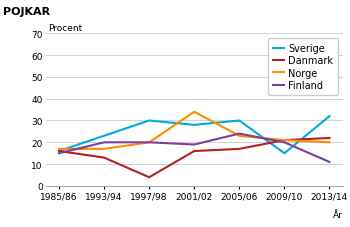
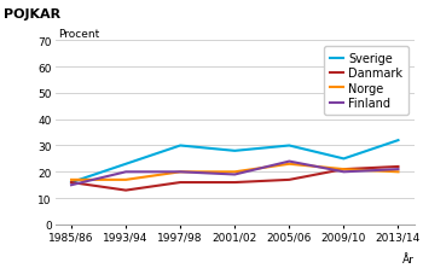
Danmark/1997/98: 4 -> 16
Norge/2001/02: 34 -> 20
Sverige/2009/10: 15 -> 25
Finland/2013/14: 11 -> 21
